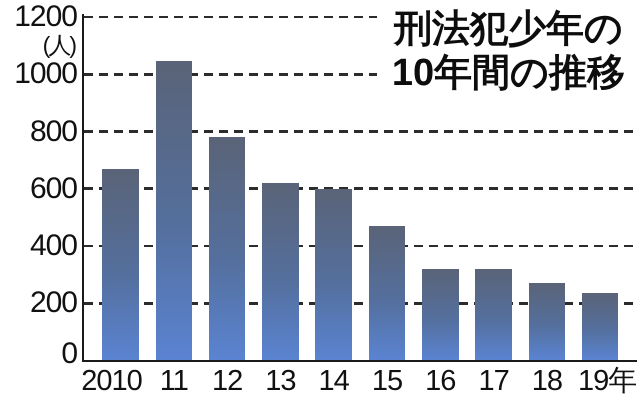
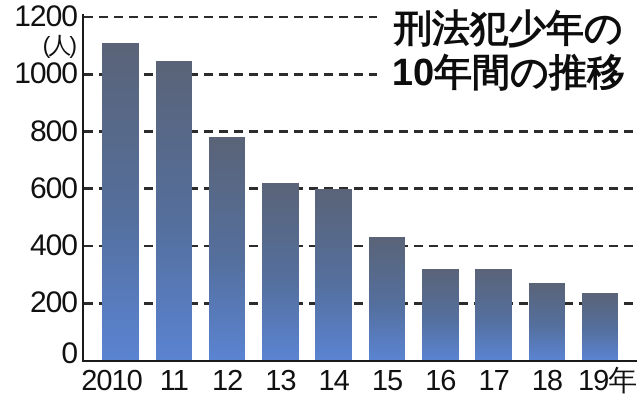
2010: 670 -> 1110
15: 470 -> 430
